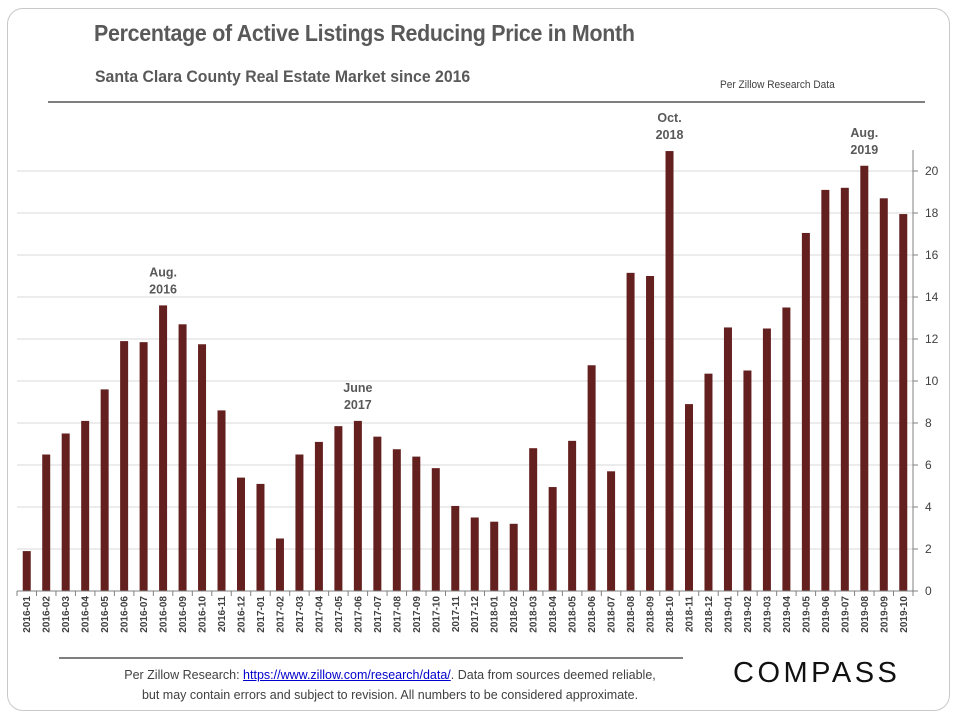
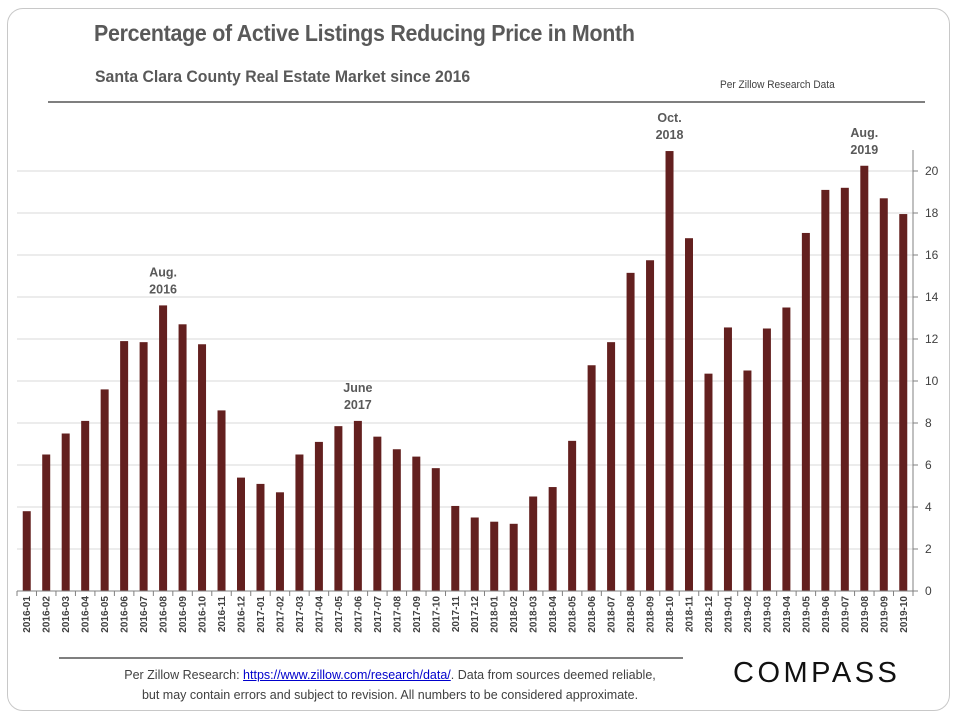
2016-01: 1.9 -> 3.8
2017-02: 2.5 -> 4.7
2018-03: 6.8 -> 4.5
2018-07: 5.7 -> 11.8
2018-09: 15.0 -> 15.8
2018-11: 8.9 -> 16.8
